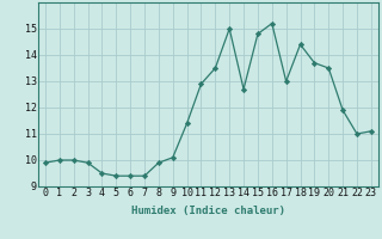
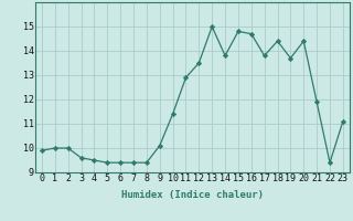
3: 9.9 -> 9.6
8: 9.9 -> 9.4
14: 12.7 -> 13.8
16: 15.2 -> 14.7
17: 13.0 -> 13.8
20: 13.5 -> 14.4
22: 11.0 -> 9.4
